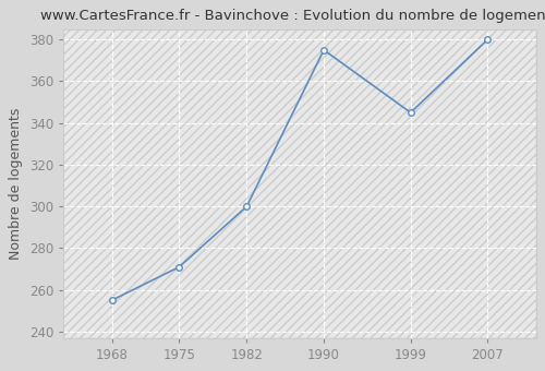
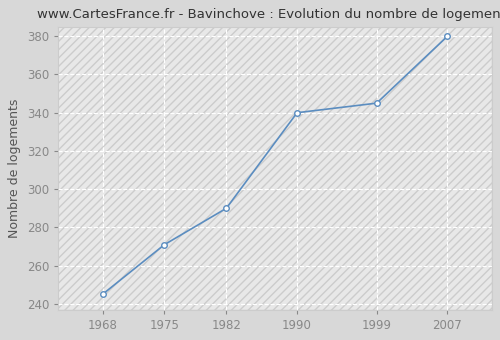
1968: 255 -> 245
1982: 300 -> 290
1990: 375 -> 340
